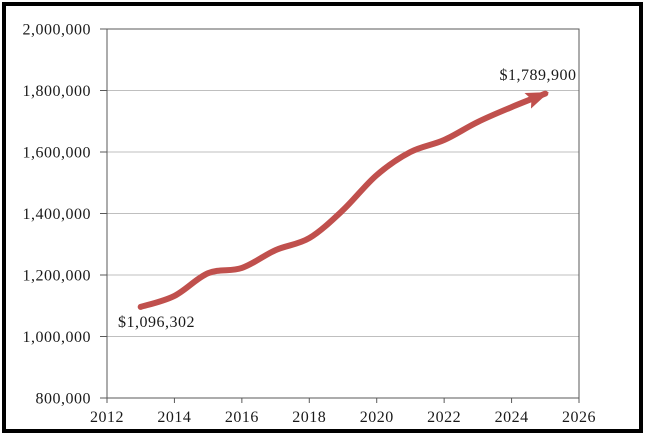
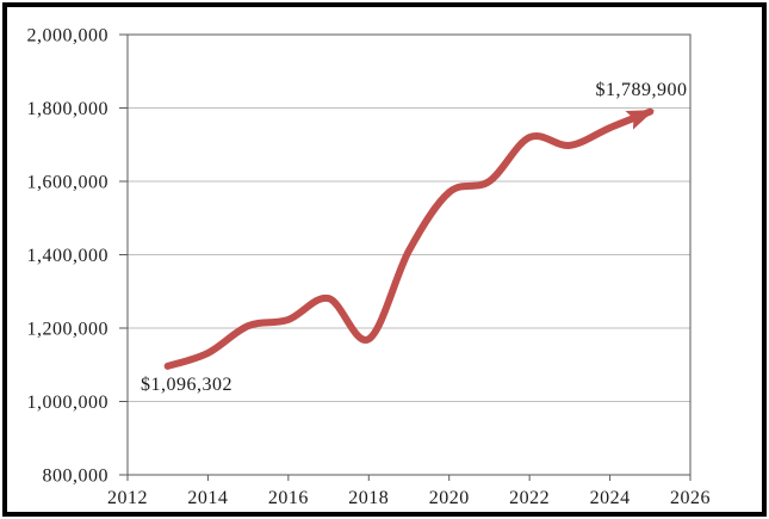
2018: 1320000 -> 1170000
2020: 1520000 -> 1570000
2022: 1640000 -> 1720000
